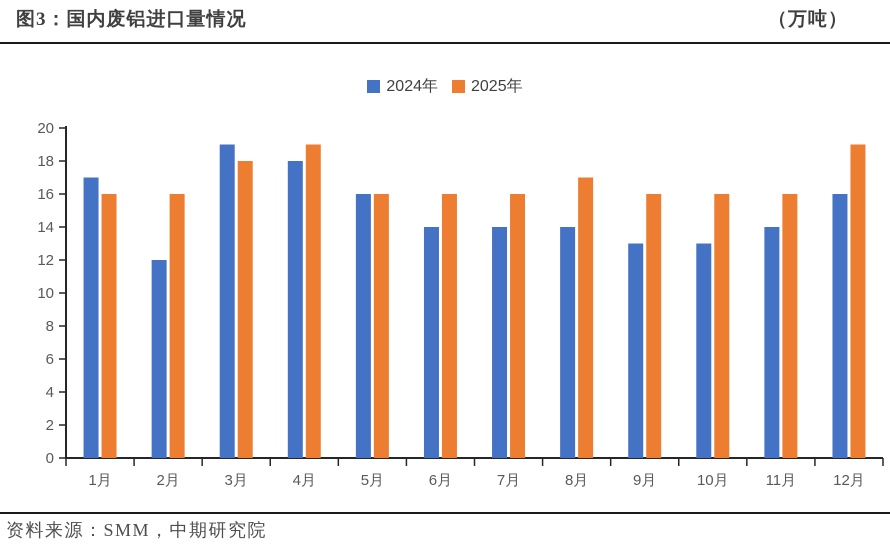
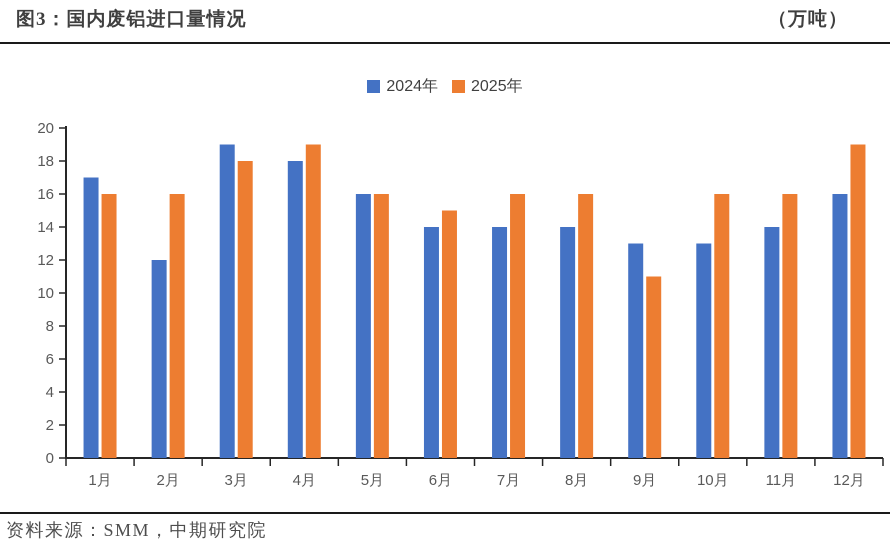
2025年/6月: 16 -> 15
2025年/8月: 17 -> 16
2025年/9月: 16 -> 11
